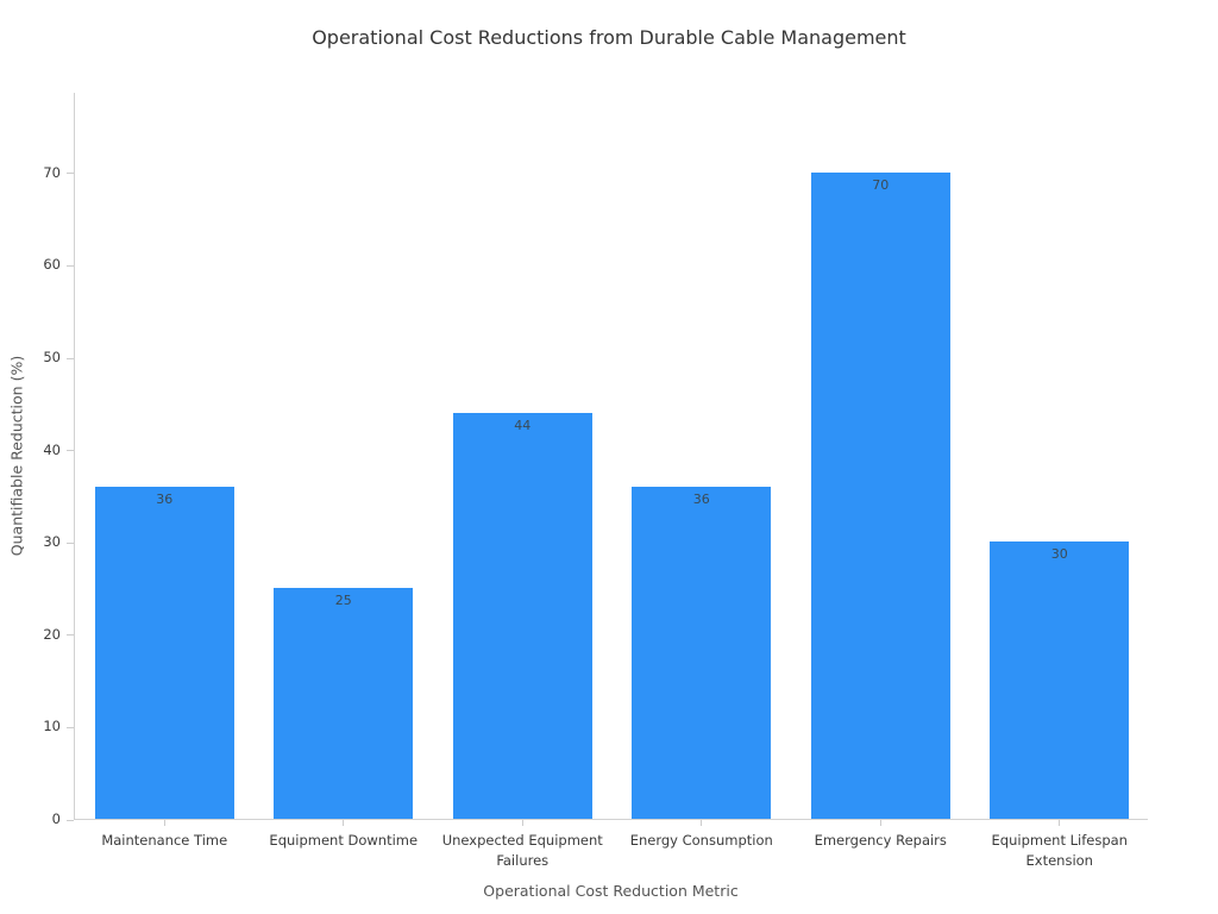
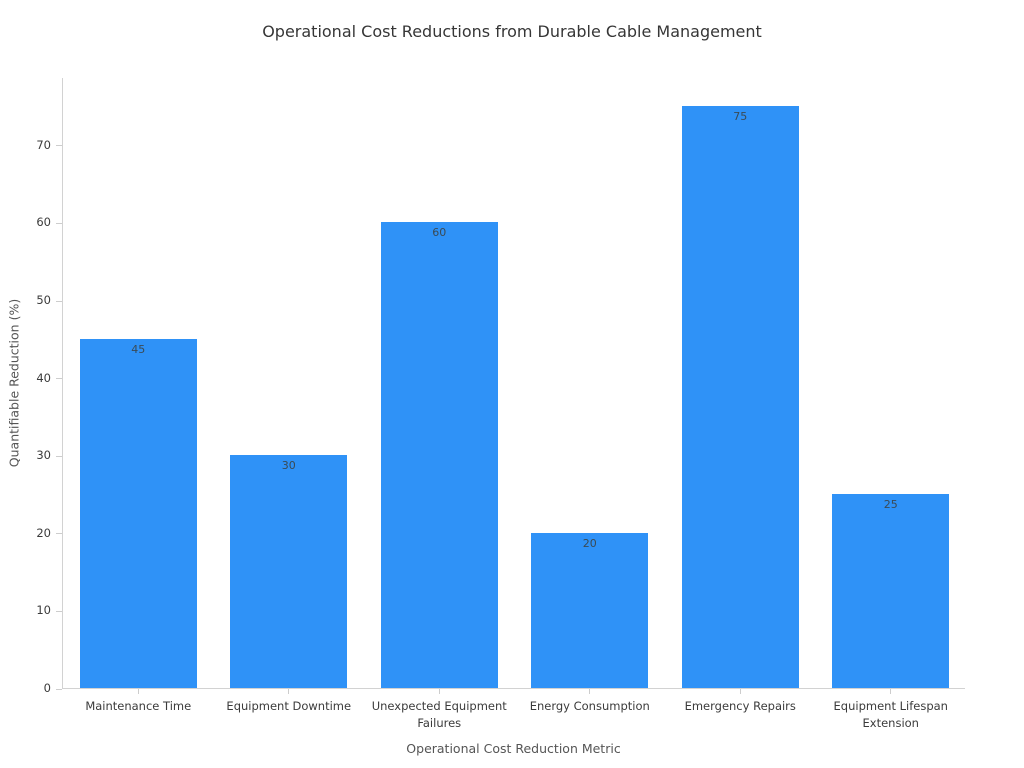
Maintenance Time: 36 -> 45
Equipment Downtime: 25 -> 30
Unexpected Equipment Failures: 44 -> 60
Energy Consumption: 36 -> 20
Emergency Repairs: 70 -> 75
Equipment Lifespan Extension: 30 -> 25
